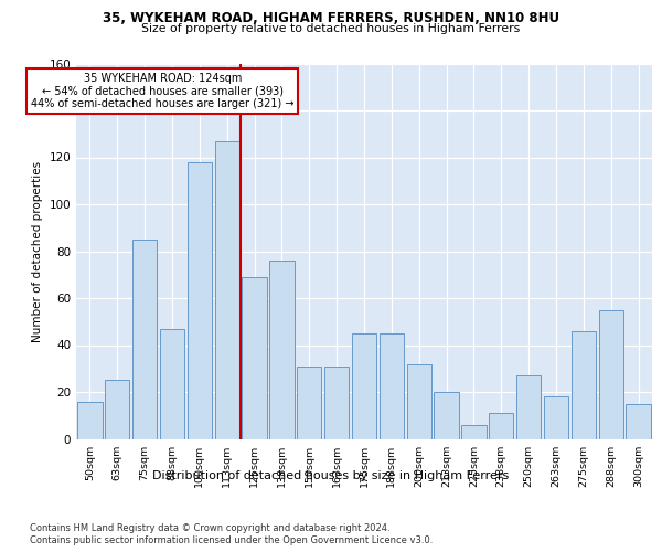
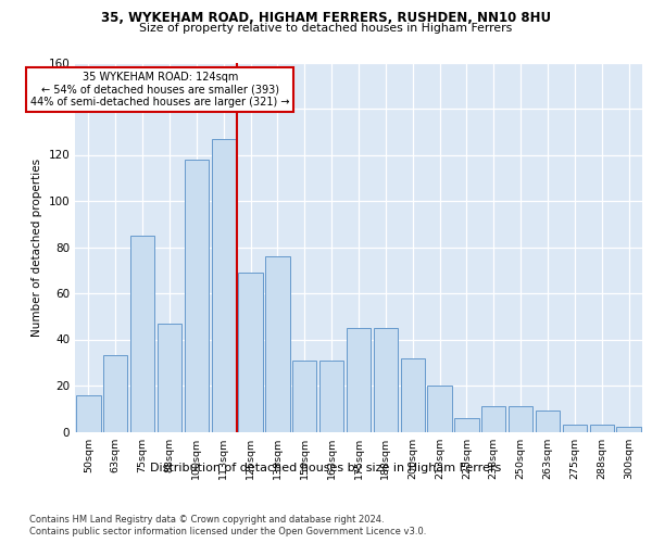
63sqm: 25 -> 33
250sqm: 27 -> 11
263sqm: 18 -> 9
275sqm: 46 -> 3
288sqm: 55 -> 3
300sqm: 15 -> 2
